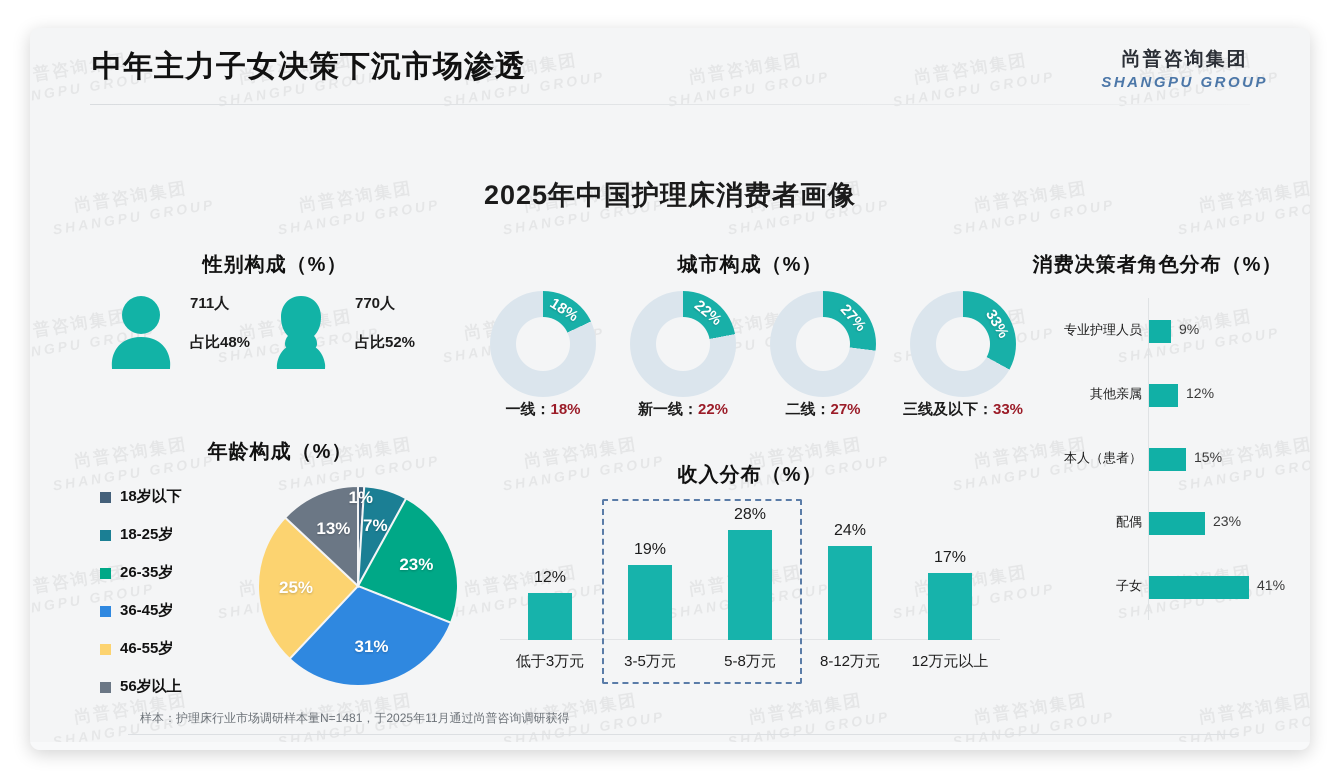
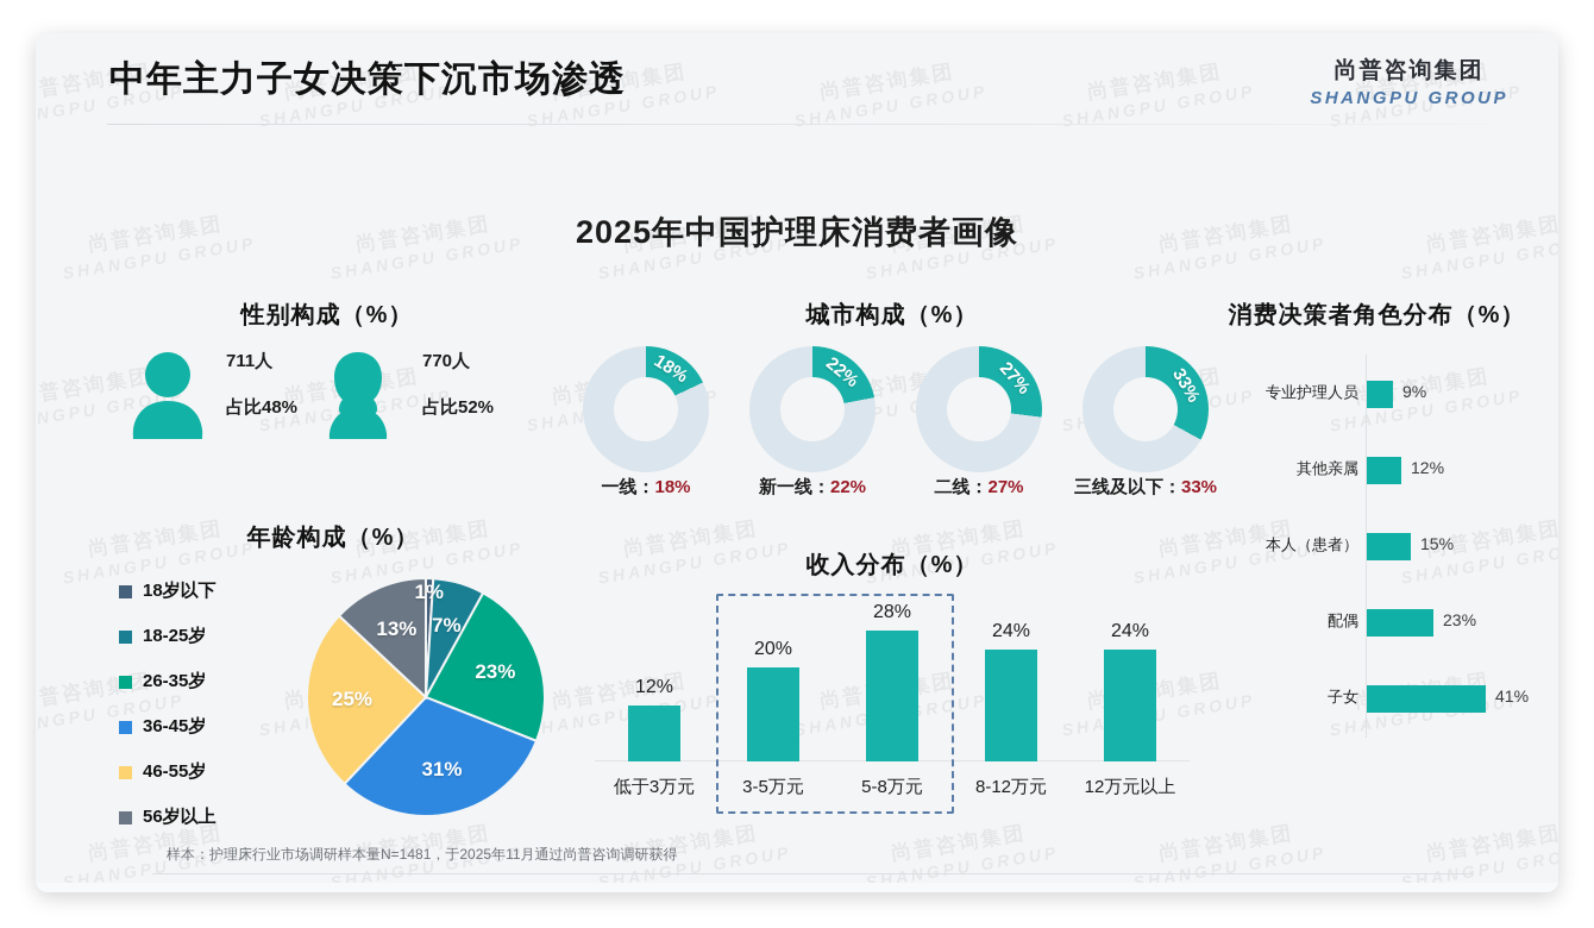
收入分布（%）/3-5万元: 19% -> 20%
收入分布（%）/12万元以上: 17% -> 24%
